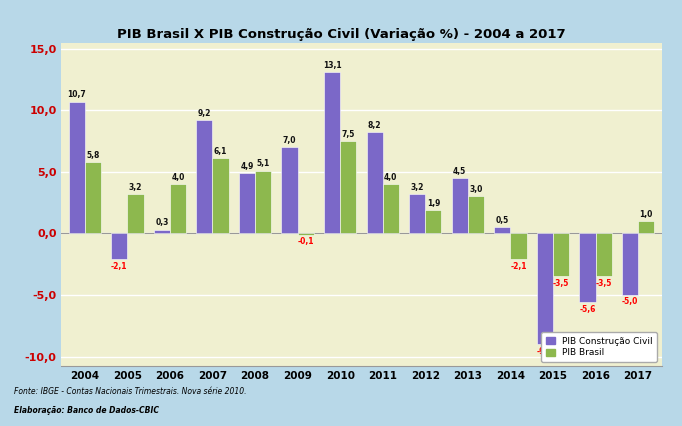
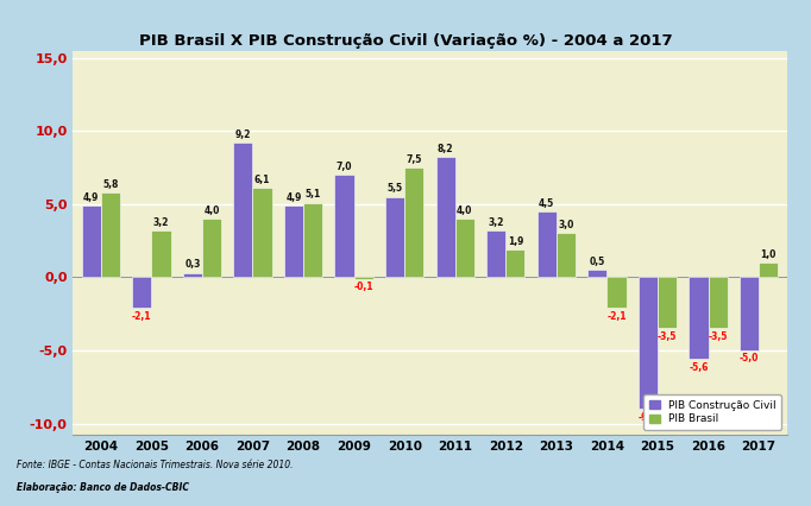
PIB Construção Civil/2004: 10,7 -> 4,9
PIB Construção Civil/2010: 13,1 -> 5,5
